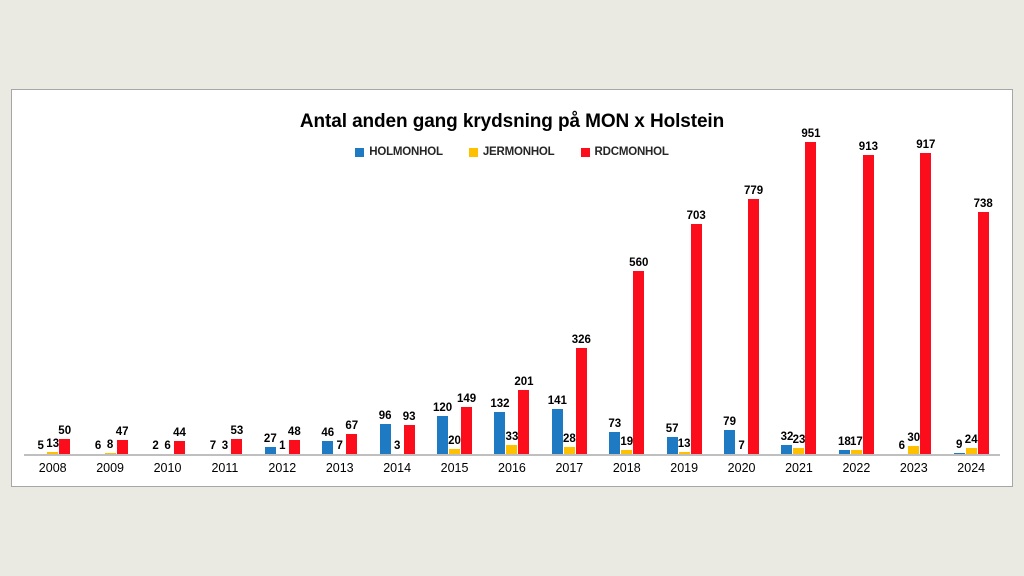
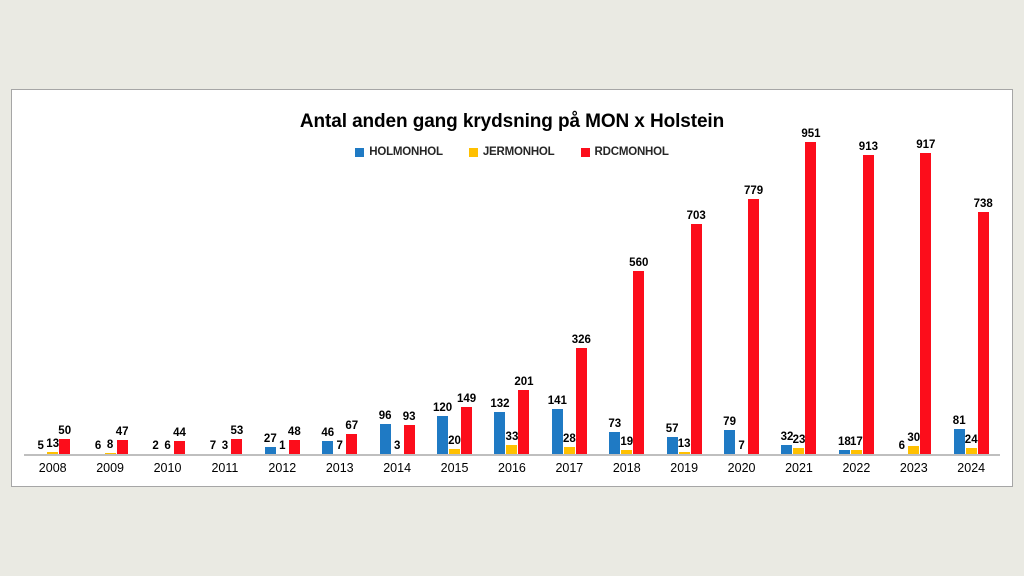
HOLMONHOL/2024: 9 -> 81
